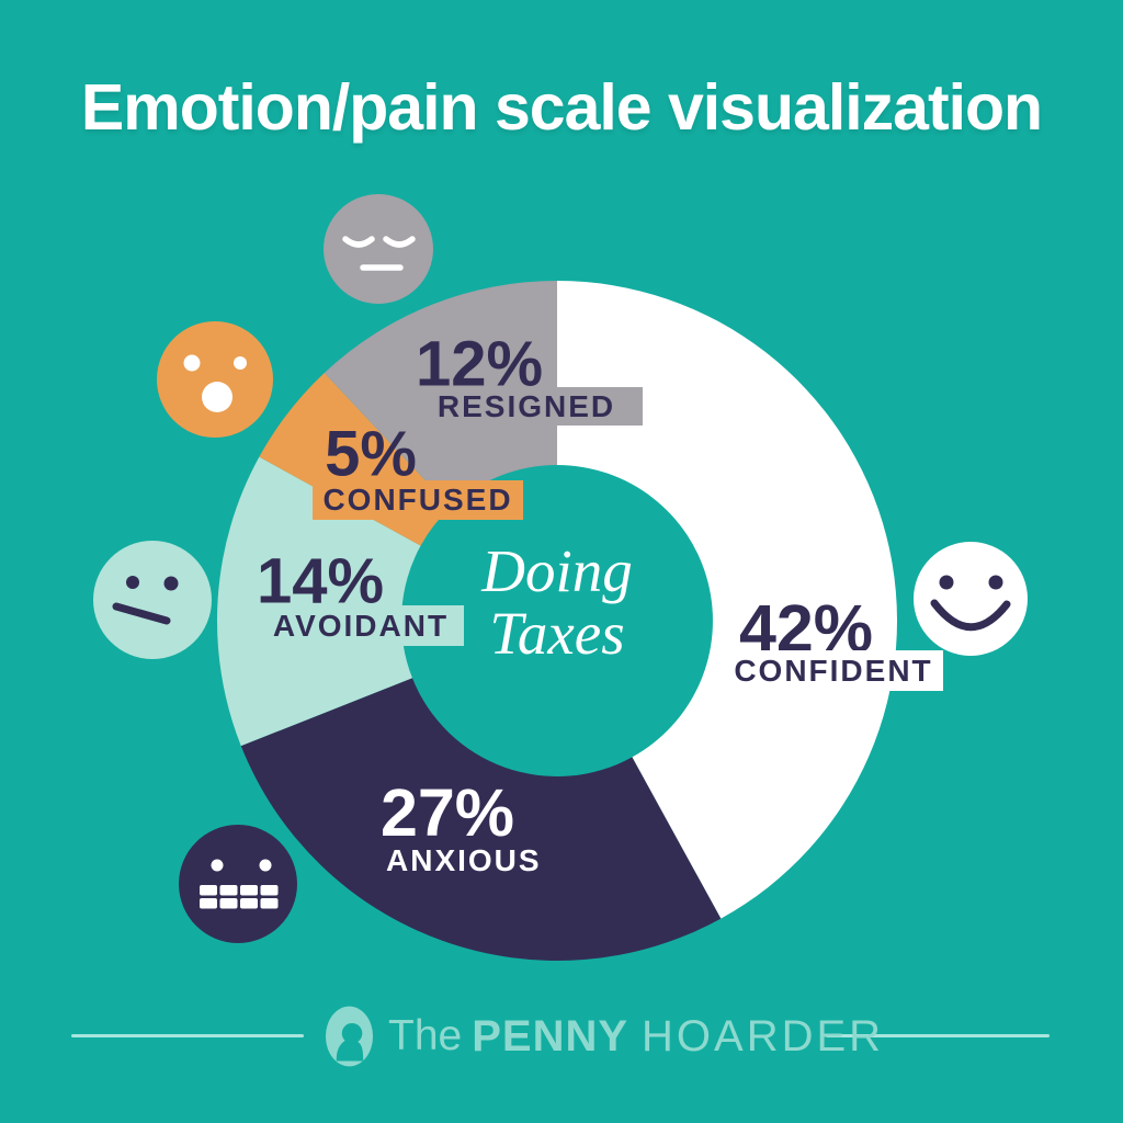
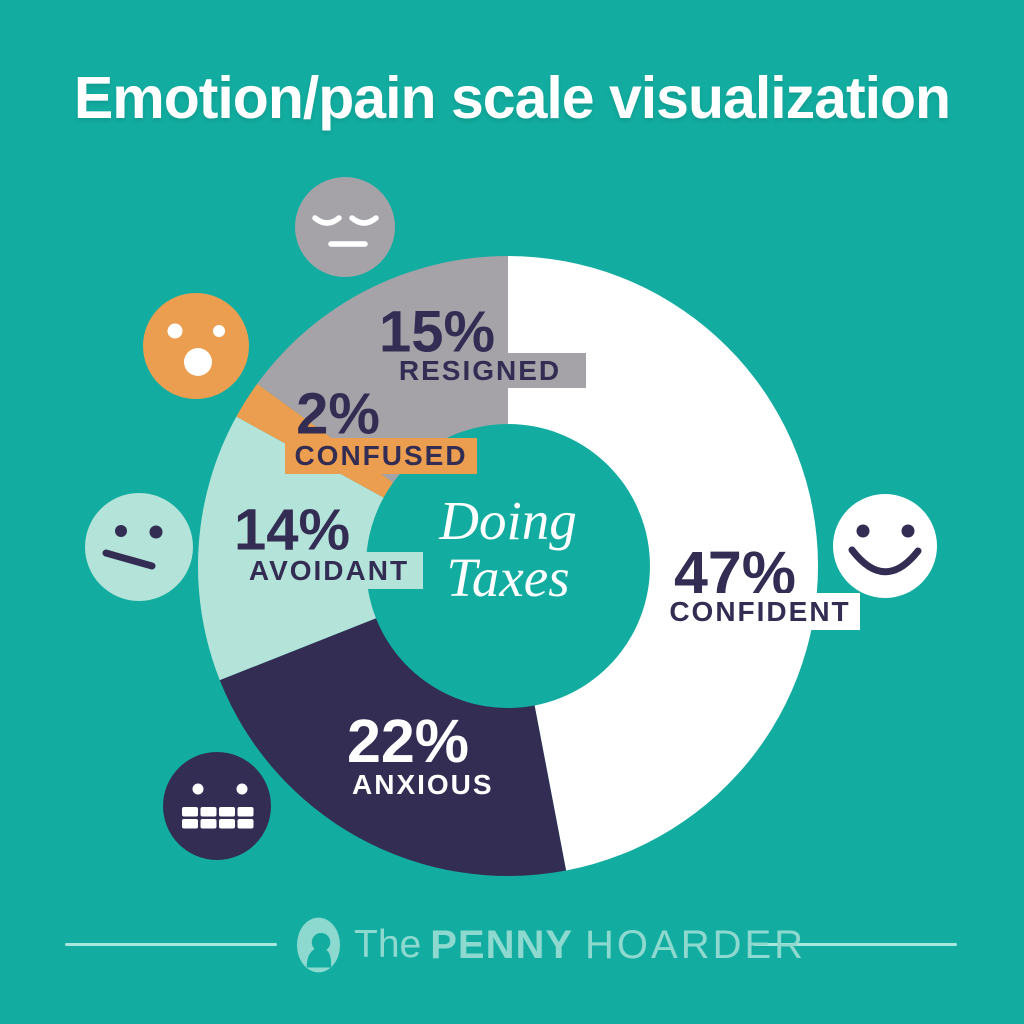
CONFIDENT: 42% -> 47%
ANXIOUS: 27% -> 22%
CONFUSED: 5% -> 2%
RESIGNED: 12% -> 15%
